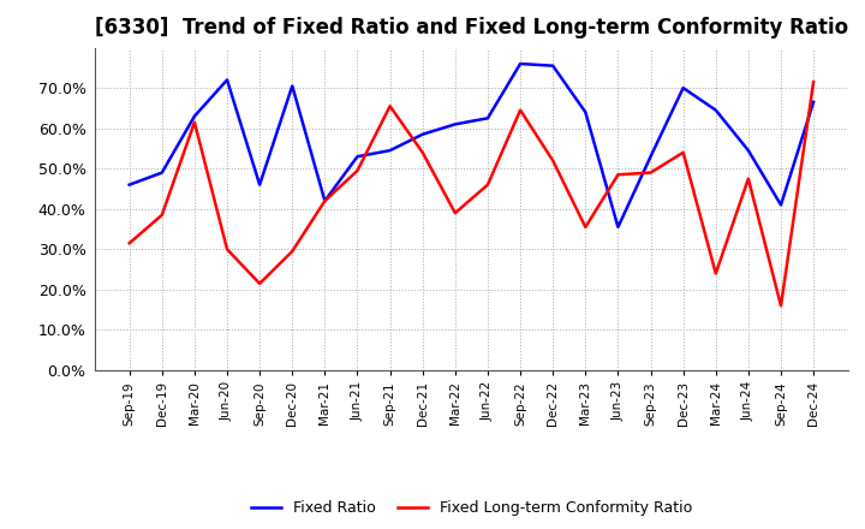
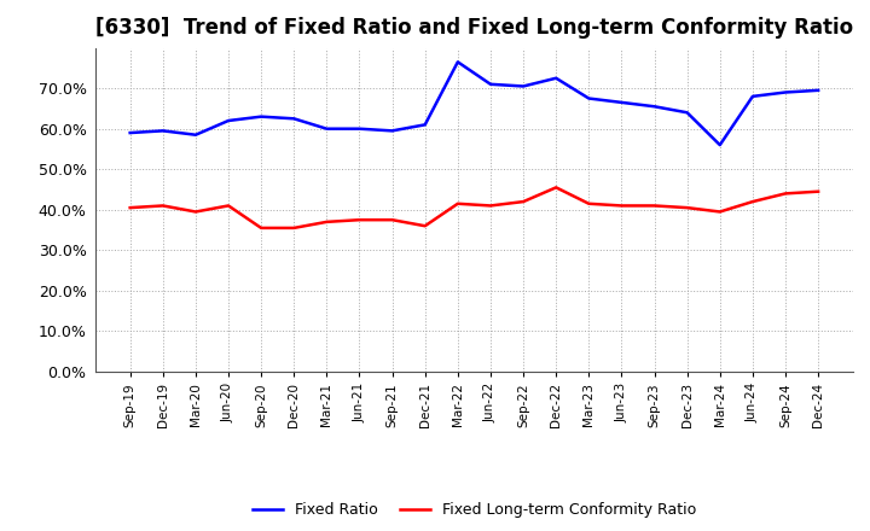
Fixed Ratio/Sep-19: 46.0% -> 59.0%
Fixed Long-term Conformity Ratio/Sep-19: 31.5% -> 40.5%
Fixed Ratio/Dec-19: 49.0% -> 59.5%
Fixed Long-term Conformity Ratio/Dec-19: 38.5% -> 41.0%
Fixed Ratio/Mar-20: 63.0% -> 58.5%
Fixed Long-term Conformity Ratio/Mar-20: 61.5% -> 39.5%
Fixed Ratio/Jun-20: 72.0% -> 62.0%
Fixed Long-term Conformity Ratio/Jun-20: 30.0% -> 41.0%
Fixed Ratio/Sep-20: 46.0% -> 63.0%
Fixed Long-term Conformity Ratio/Sep-20: 21.5% -> 35.5%
Fixed Ratio/Dec-20: 70.5% -> 62.5%
Fixed Long-term Conformity Ratio/Dec-20: 29.5% -> 35.5%
Fixed Ratio/Mar-21: 42.0% -> 60.0%
Fixed Long-term Conformity Ratio/Mar-21: 42.0% -> 37.0%
Fixed Ratio/Jun-21: 53.0% -> 60.0%
Fixed Long-term Conformity Ratio/Jun-21: 49.5% -> 37.5%
Fixed Ratio/Sep-21: 54.5% -> 59.5%
Fixed Long-term Conformity Ratio/Sep-21: 65.5% -> 37.5%
Fixed Ratio/Dec-21: 58.5% -> 61.0%
Fixed Long-term Conformity Ratio/Dec-21: 54.0% -> 36.0%
Fixed Ratio/Mar-22: 61.0% -> 76.5%
Fixed Long-term Conformity Ratio/Mar-22: 39.0% -> 41.5%
Fixed Ratio/Jun-22: 62.5% -> 71.0%
Fixed Long-term Conformity Ratio/Jun-22: 46.0% -> 41.0%
Fixed Ratio/Sep-22: 76.0% -> 70.5%
Fixed Long-term Conformity Ratio/Sep-22: 64.5% -> 42.0%
Fixed Ratio/Dec-22: 75.5% -> 72.5%
Fixed Long-term Conformity Ratio/Dec-22: 52.0% -> 45.5%
Fixed Ratio/Mar-23: 64.0% -> 67.5%
Fixed Long-term Conformity Ratio/Mar-23: 35.5% -> 41.5%
Fixed Ratio/Jun-23: 35.5% -> 66.5%
Fixed Long-term Conformity Ratio/Jun-23: 48.5% -> 41.0%
Fixed Ratio/Sep-23: 53.0% -> 65.5%
Fixed Long-term Conformity Ratio/Sep-23: 49.0% -> 41.0%
Fixed Ratio/Dec-23: 70.0% -> 64.0%
Fixed Long-term Conformity Ratio/Dec-23: 54.0% -> 40.5%
Fixed Ratio/Mar-24: 64.5% -> 56.0%
Fixed Long-term Conformity Ratio/Mar-24: 24.0% -> 39.5%
Fixed Ratio/Jun-24: 54.5% -> 68.0%
Fixed Long-term Conformity Ratio/Jun-24: 47.5% -> 42.0%
Fixed Ratio/Sep-24: 41.0% -> 69.0%
Fixed Long-term Conformity Ratio/Sep-24: 16.0% -> 44.0%
Fixed Ratio/Dec-24: 66.5% -> 69.5%
Fixed Long-term Conformity Ratio/Dec-24: 71.5% -> 44.5%
